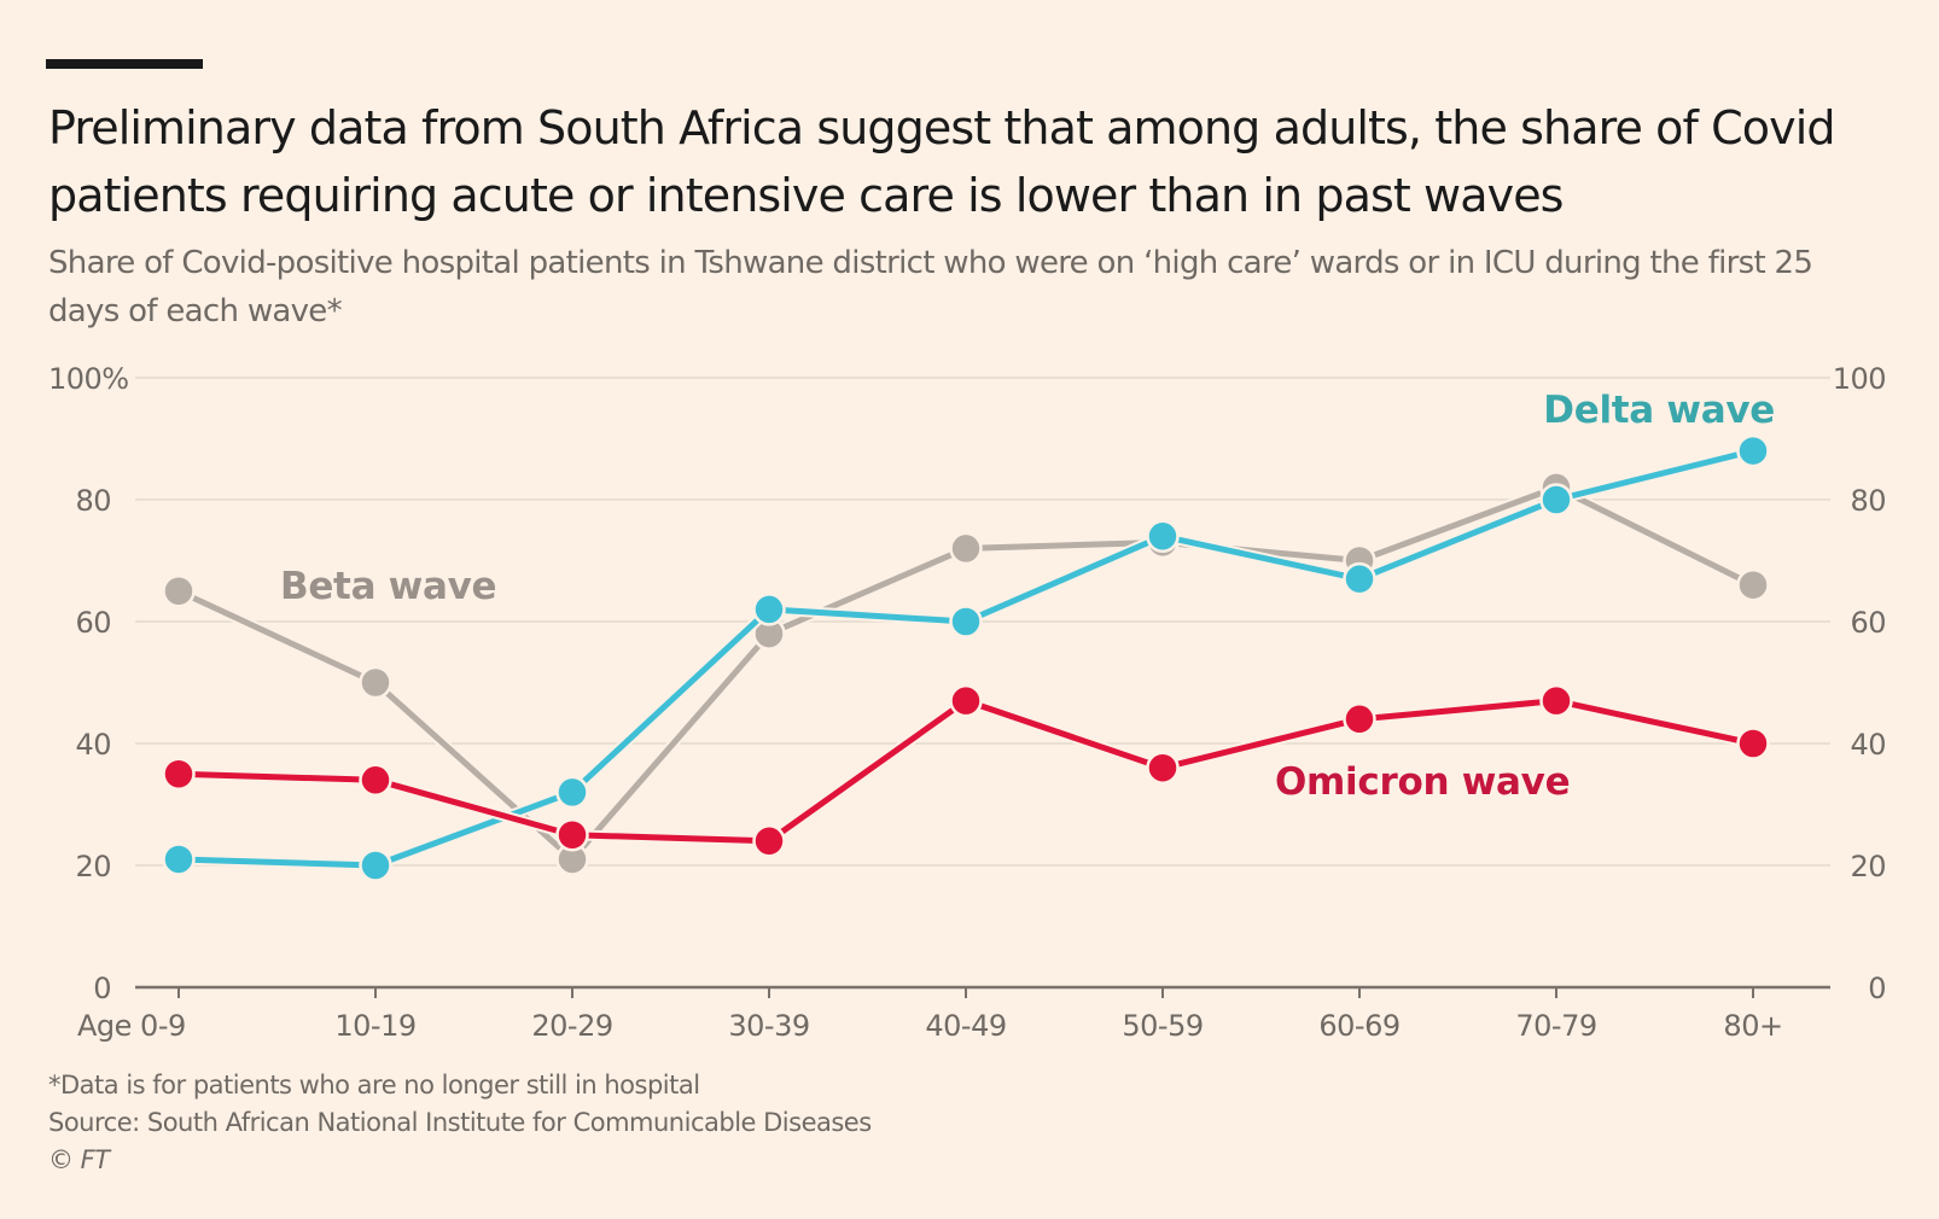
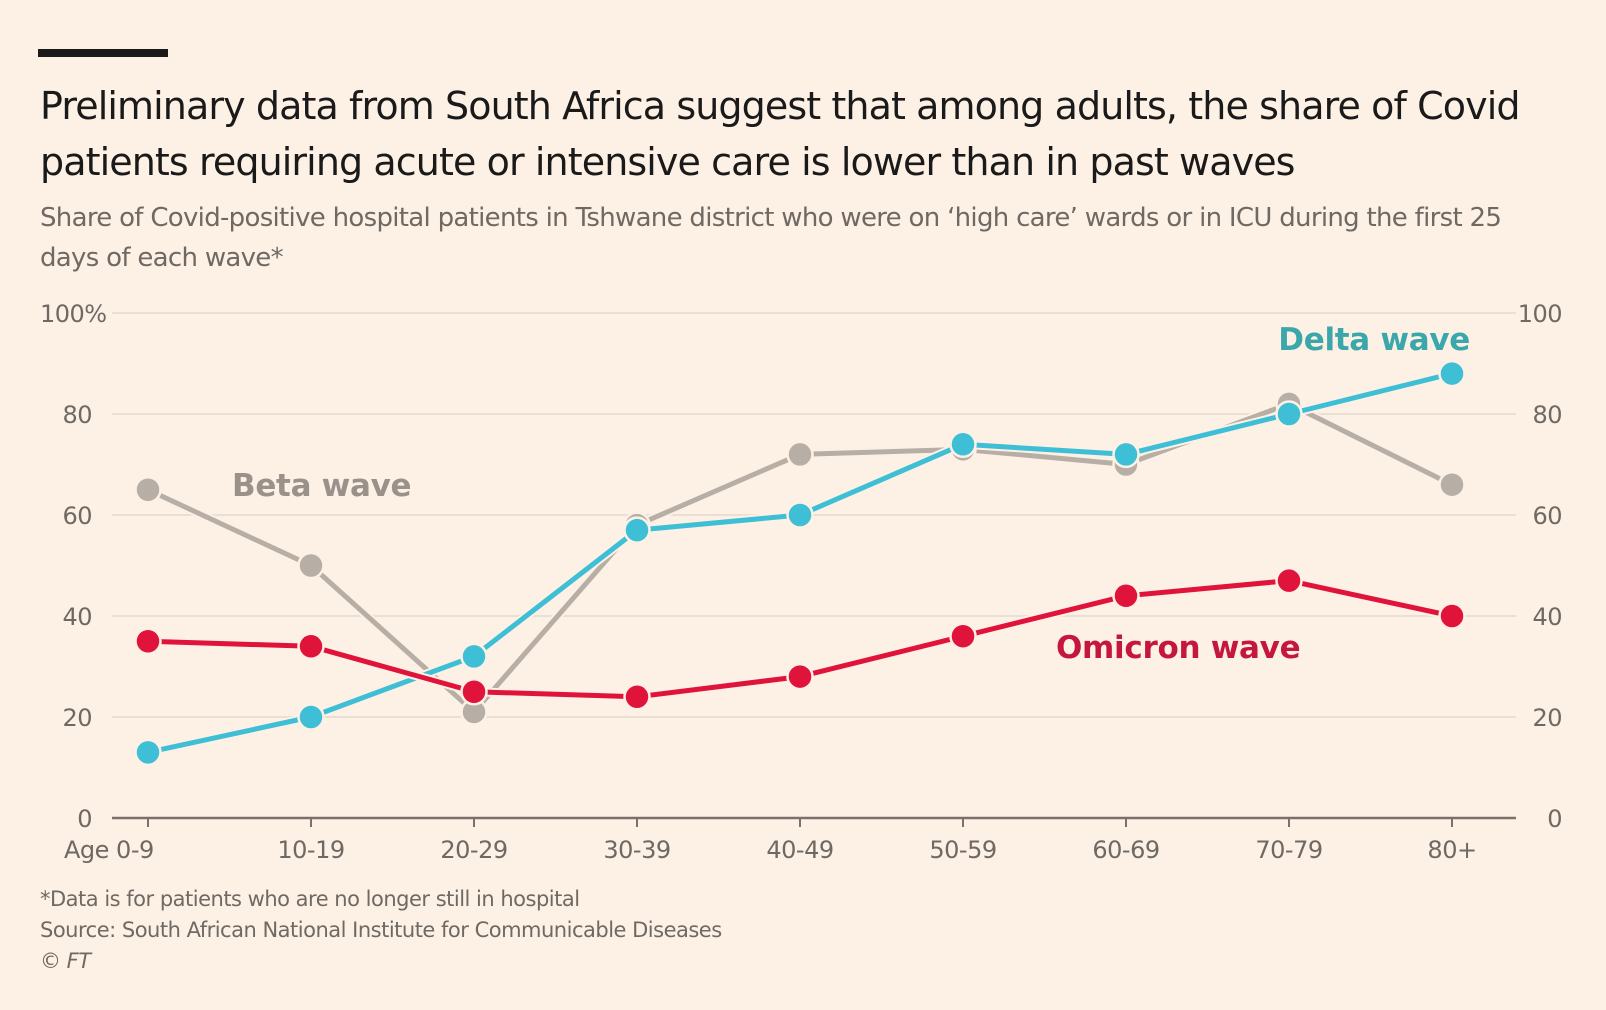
Delta wave/Age 0-9: 21 -> 13
Delta wave/30-39: 62 -> 57
Omicron wave/40-49: 47 -> 28
Delta wave/60-69: 67 -> 72
